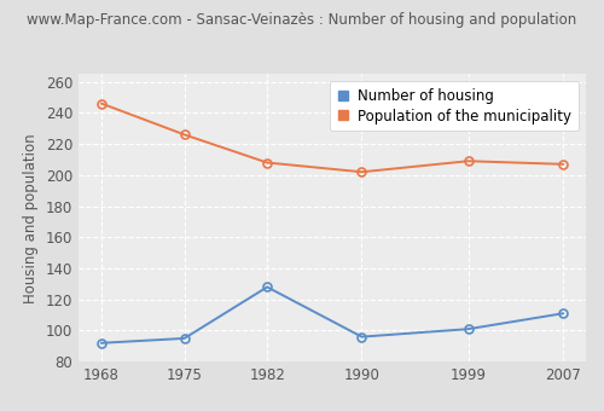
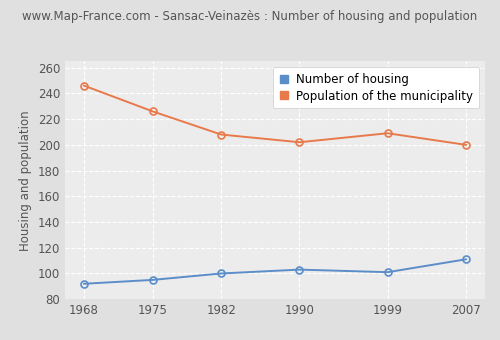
Number of housing/1982: 128 -> 100
Number of housing/1990: 96 -> 103
Population of the municipality/2007: 207 -> 200
